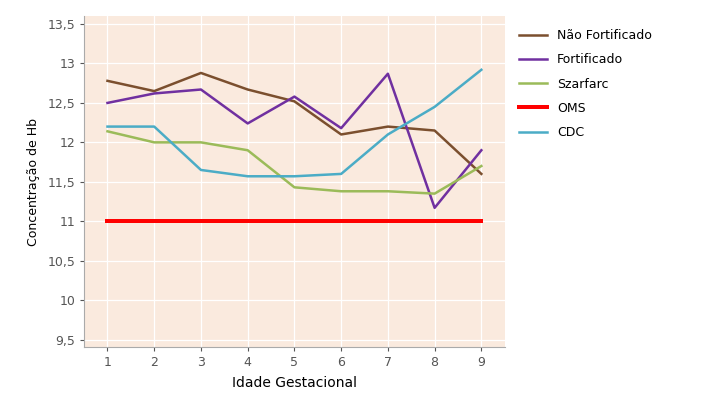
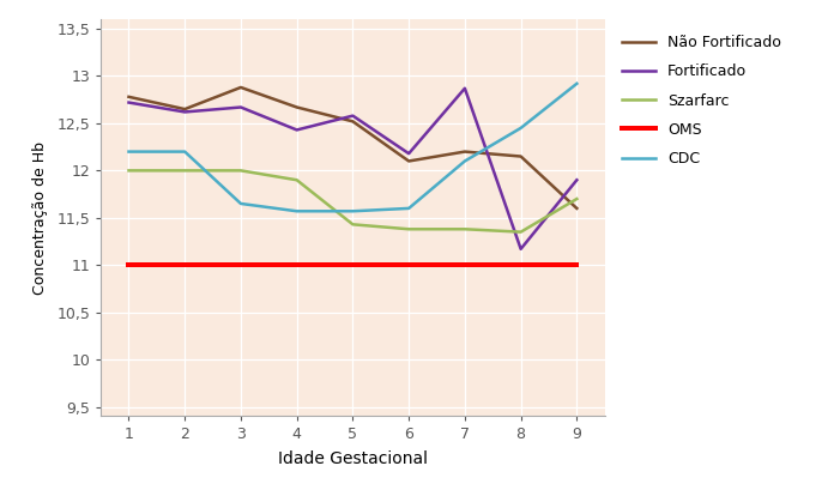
Fortificado/1: 12,50 -> 12,72
Szarfarc/1: 12,14 -> 12,00
Fortificado/4: 12,24 -> 12,43
